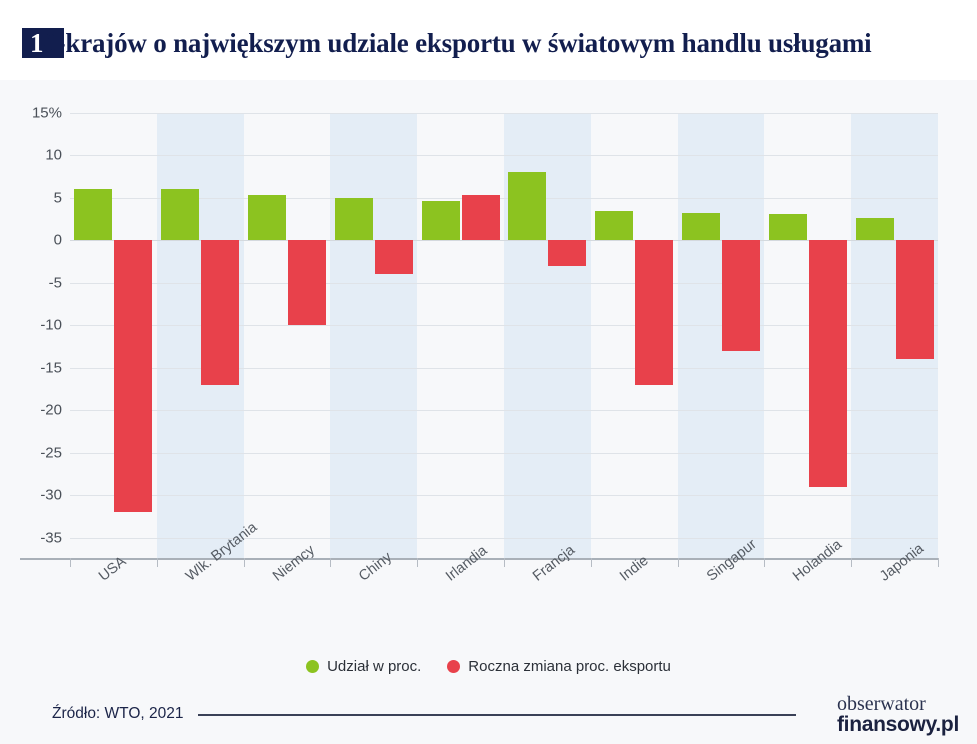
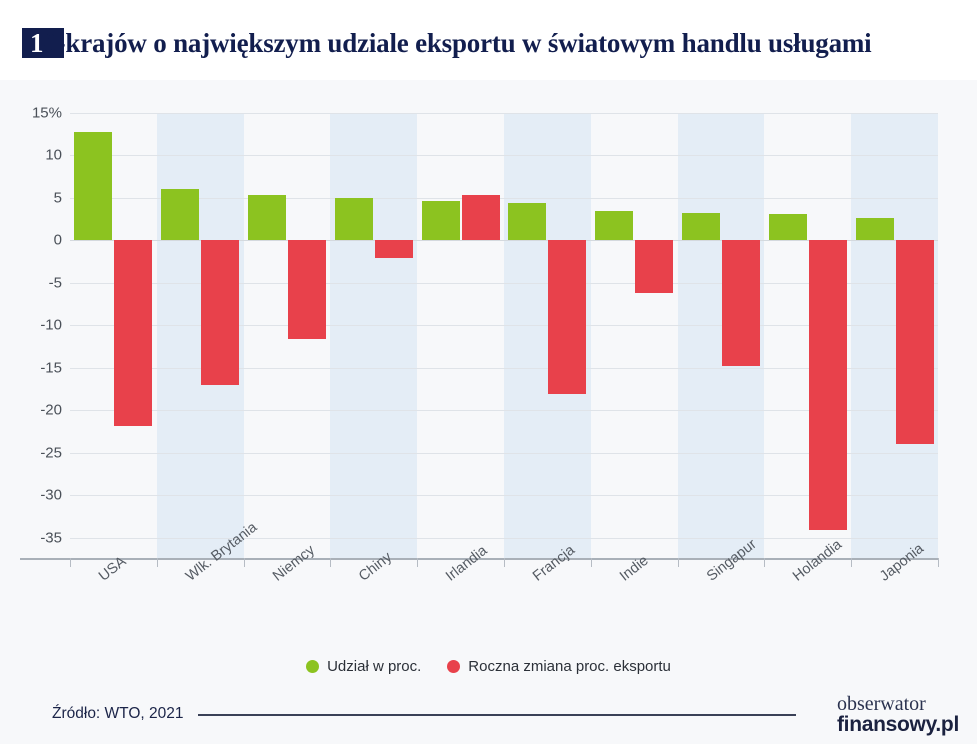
Udział w proc./USA: 6% -> 13%
Roczna zmiana proc. eksportu/USA: -32% -> -22%
Roczna zmiana proc. eksportu/Niemcy: -10% -> -12%
Roczna zmiana proc. eksportu/Chiny: -4% -> -2%
Udział w proc./Francja: 8% -> 4%
Roczna zmiana proc. eksportu/Francja: -3% -> -18%
Roczna zmiana proc. eksportu/Indie: -17% -> -6%
Roczna zmiana proc. eksportu/Singapur: -13% -> -15%
Roczna zmiana proc. eksportu/Holandia: -29% -> -34%
Roczna zmiana proc. eksportu/Japonia: -14% -> -24%
